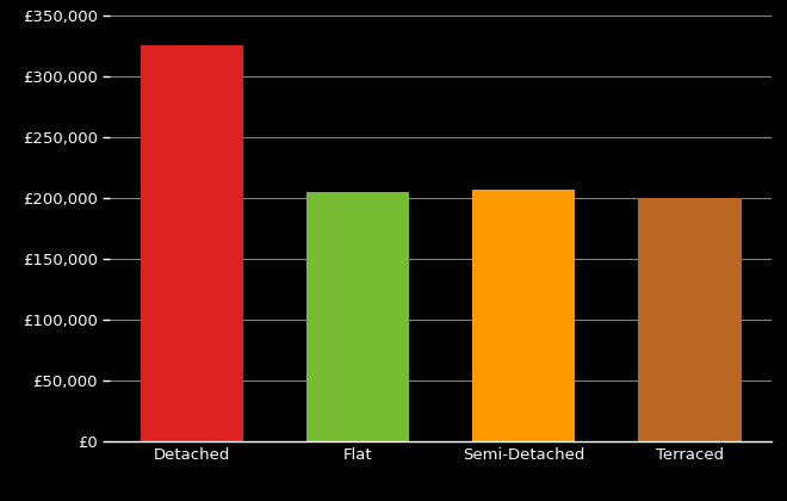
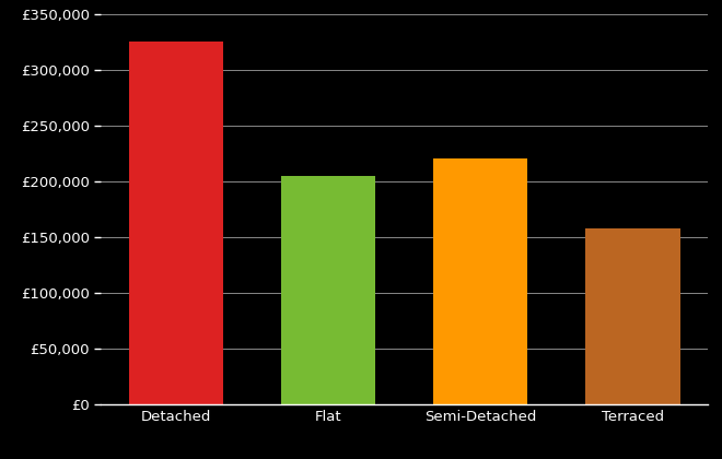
Semi-Detached: £206,000 -> £220,000
Terraced: £200,000 -> £157,000
